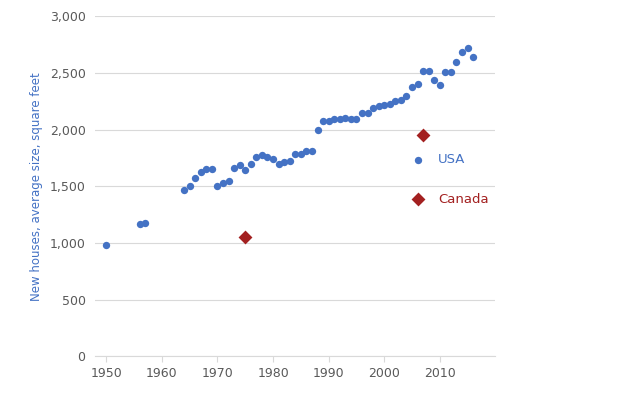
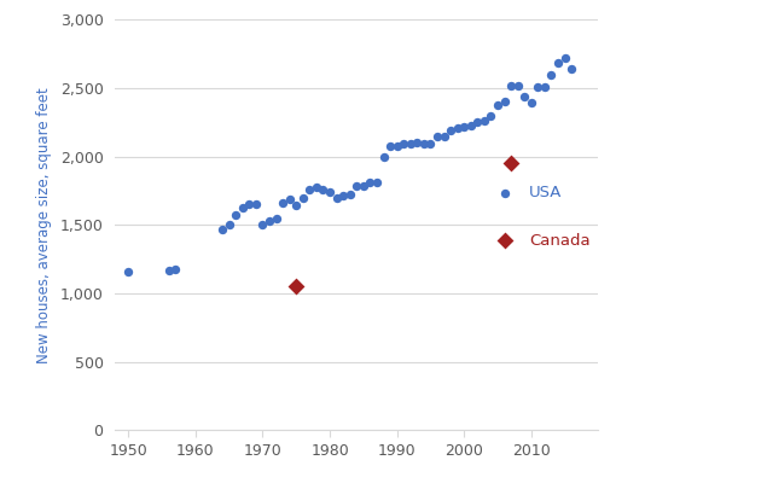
USA/1950: 980 -> 1,160
